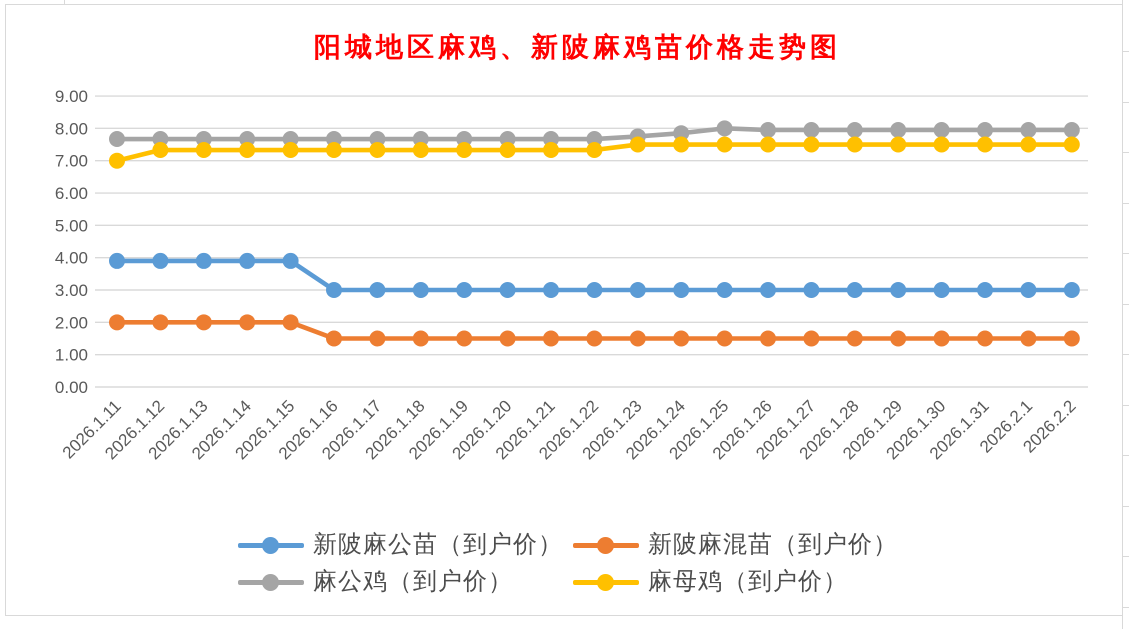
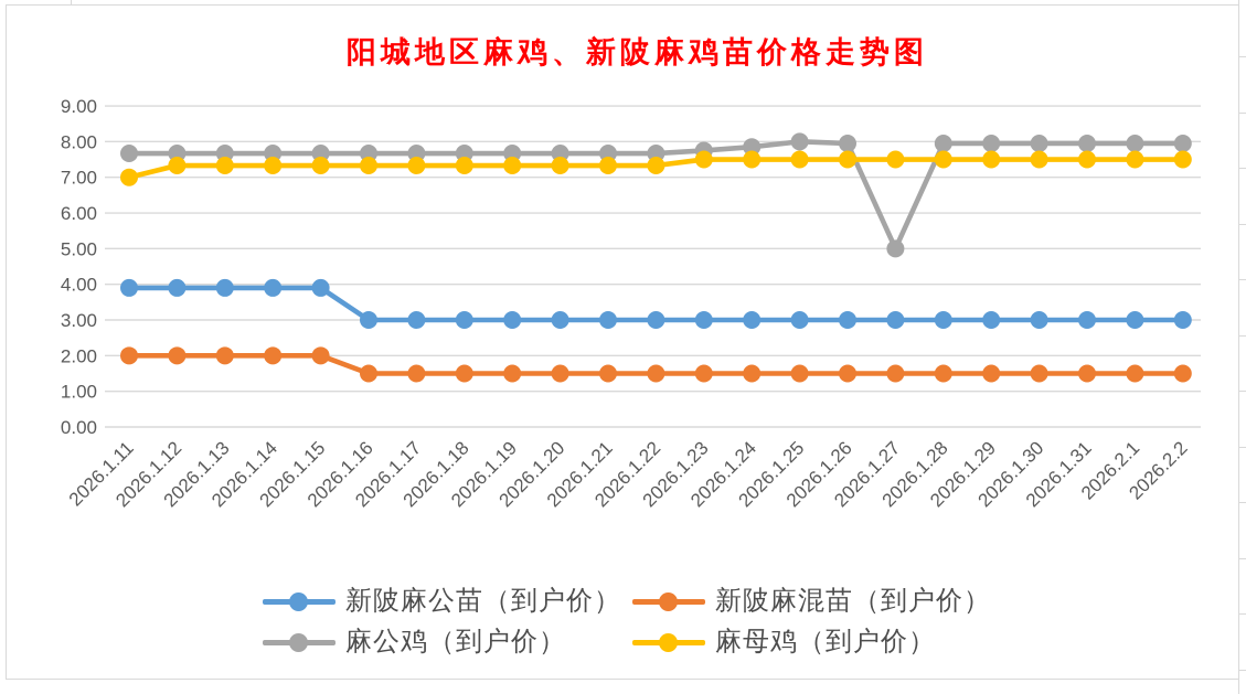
麻公鸡（到户价）/2026.1.27: 8.0 -> 5.0
